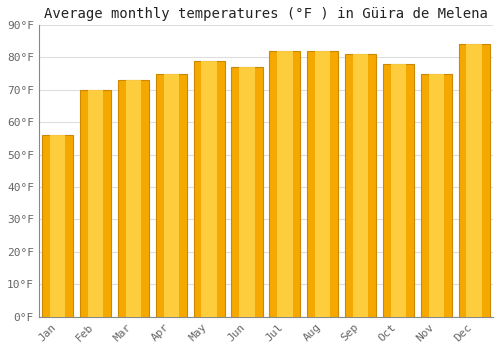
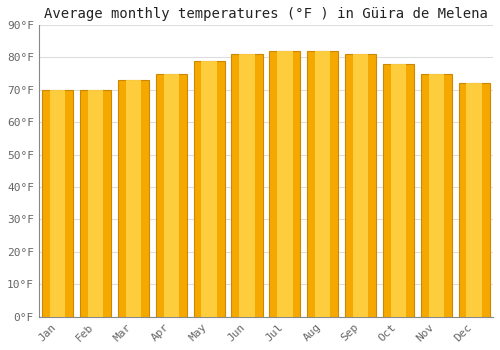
Jan: 56°F -> 70°F
Jun: 77°F -> 81°F
Dec: 84°F -> 72°F
